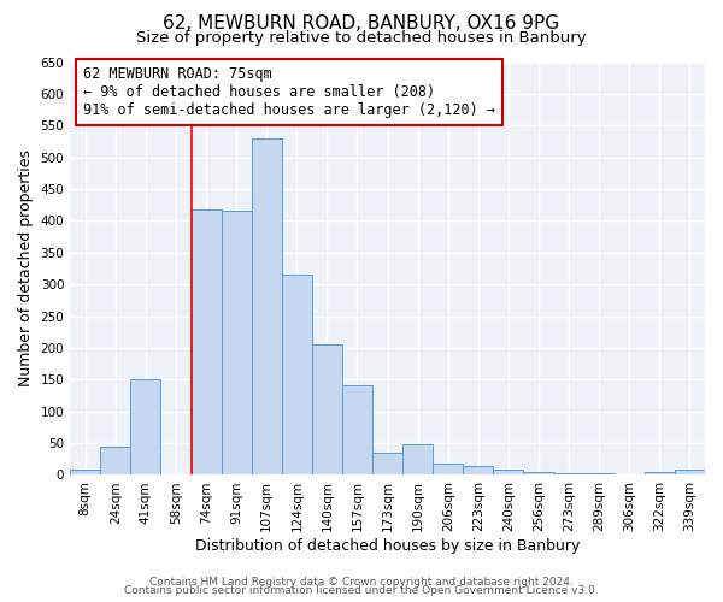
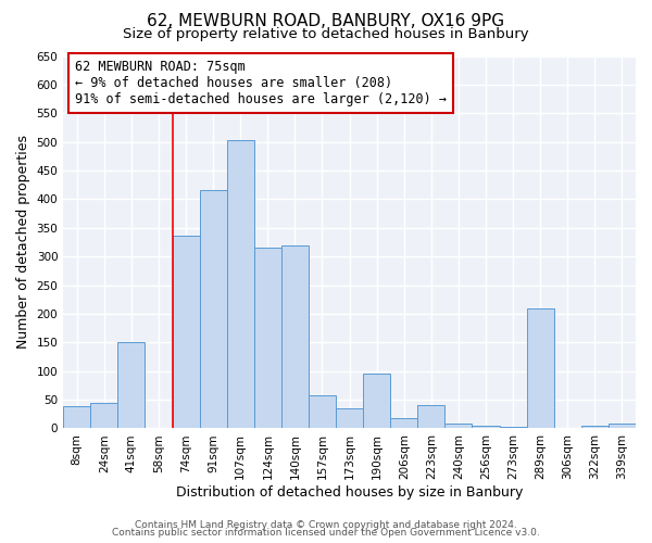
8sqm: 8 -> 38
74sqm: 418 -> 336
107sqm: 530 -> 504
140sqm: 205 -> 320
157sqm: 142 -> 58
190sqm: 48 -> 96
223sqm: 15 -> 40
289sqm: 2 -> 210
